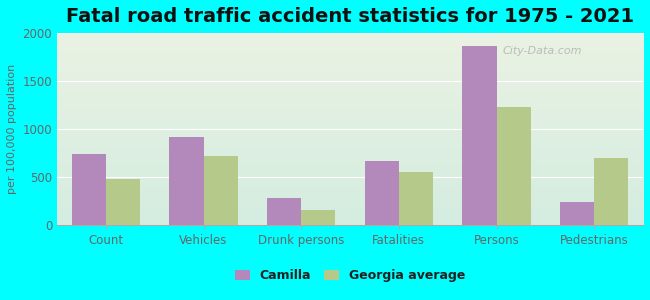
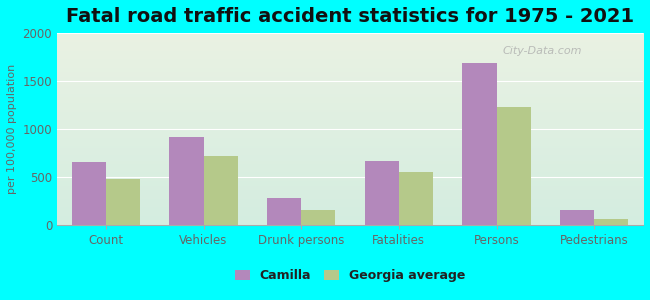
Camilla/Count: 740 -> 650
Camilla/Persons: 1860 -> 1690
Camilla/Pedestrians: 240 -> 150
Georgia average/Pedestrians: 700 -> 60
